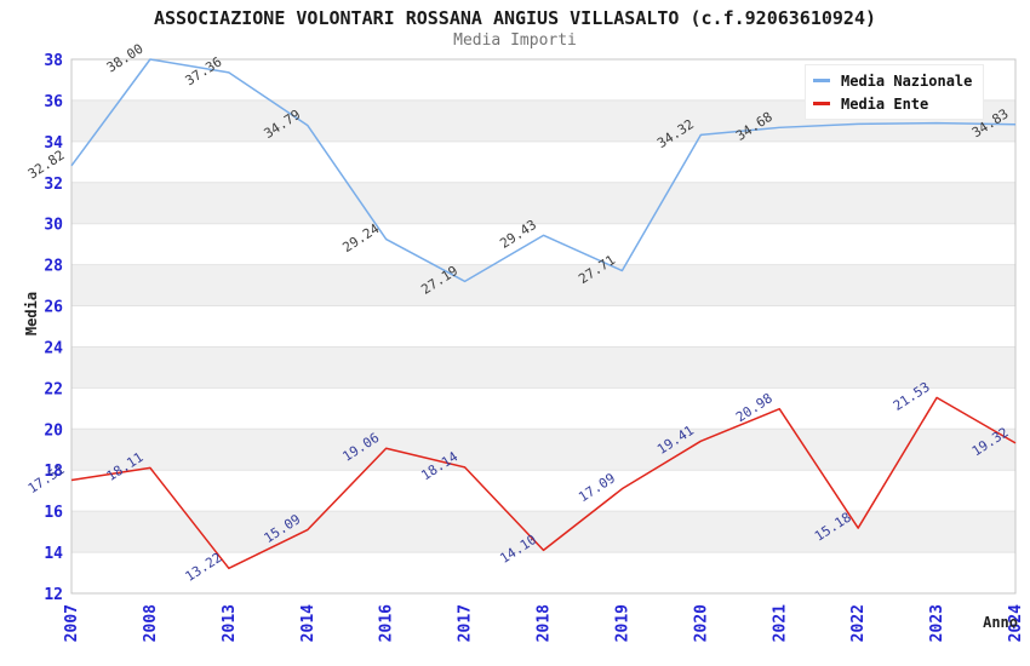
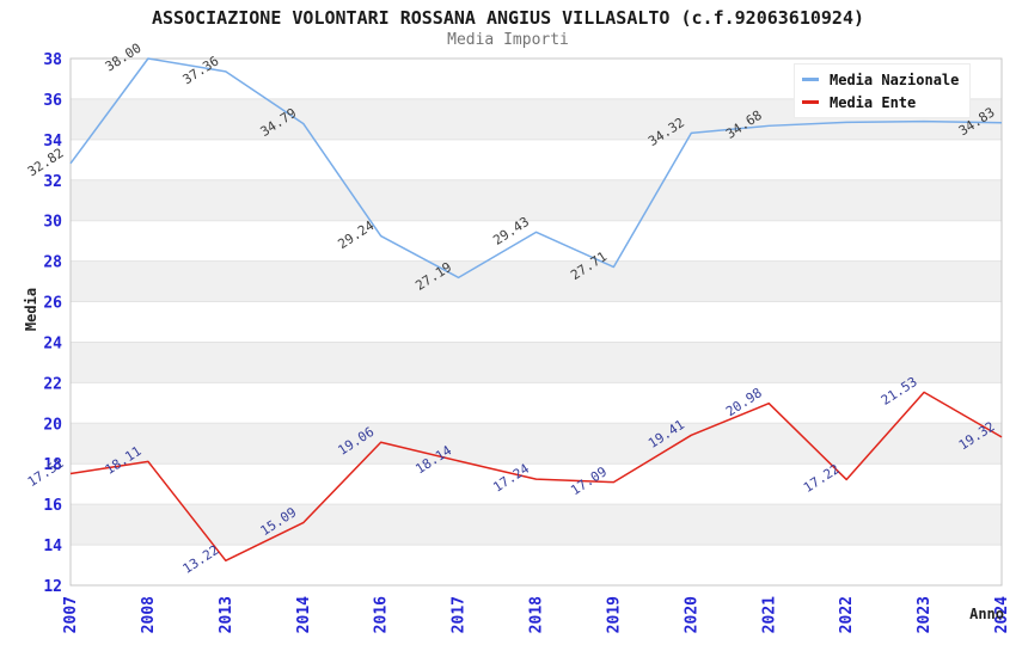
Media Ente/2018: 14.10 -> 17.24
Media Ente/2022: 15.18 -> 17.22
